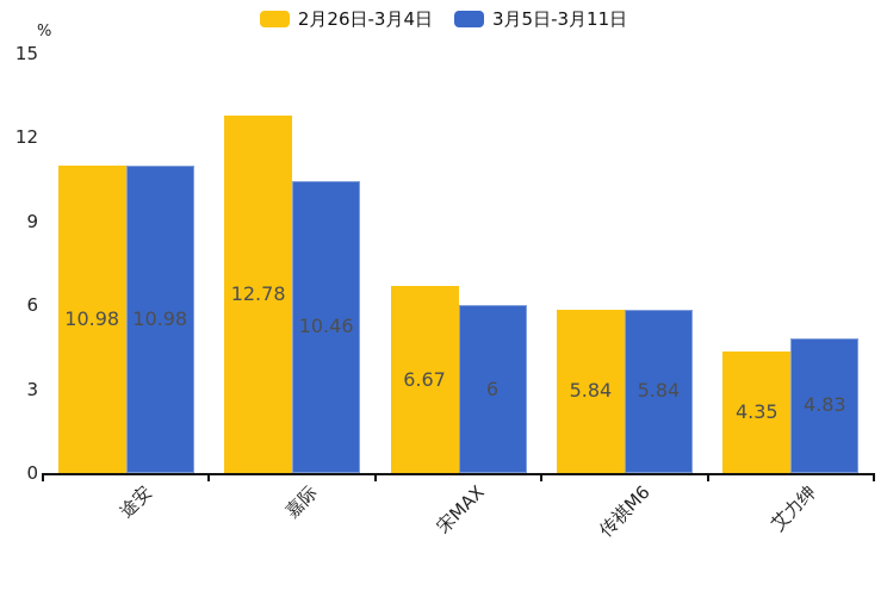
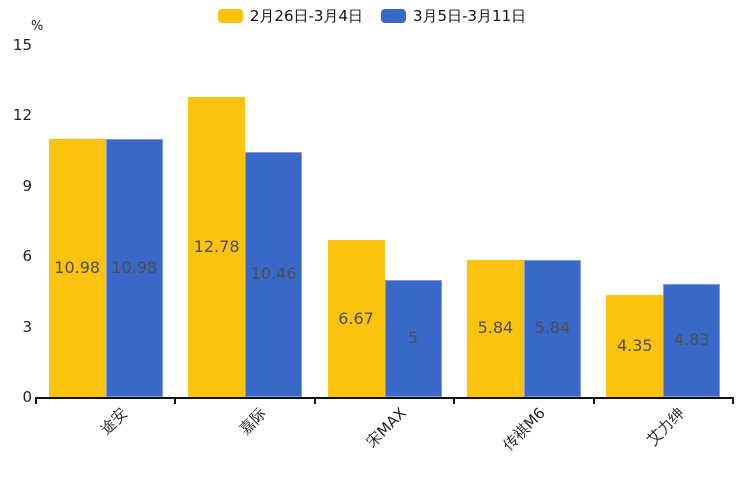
3月5日-3月11日/宋MAX: 6 -> 5
